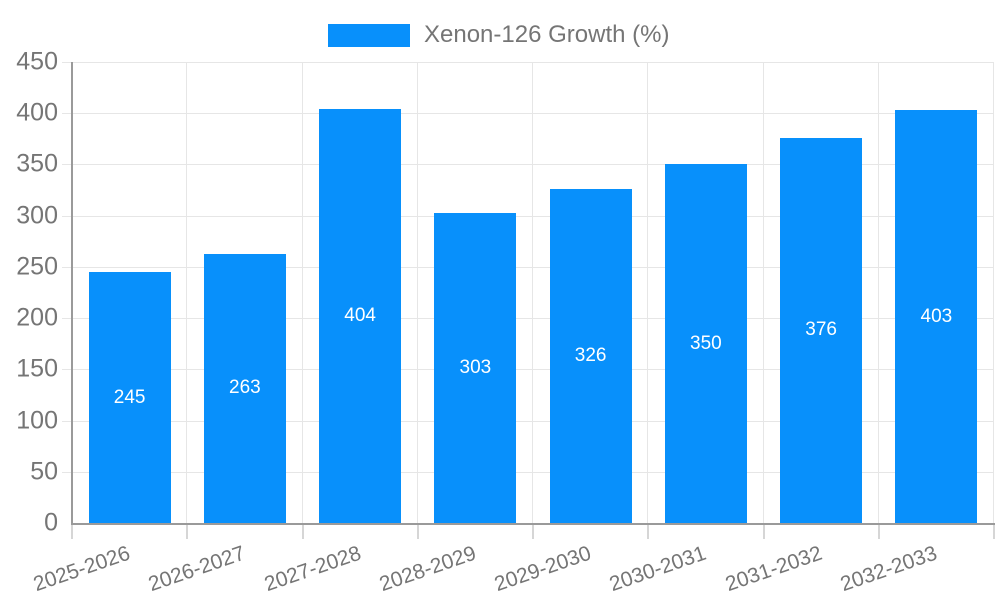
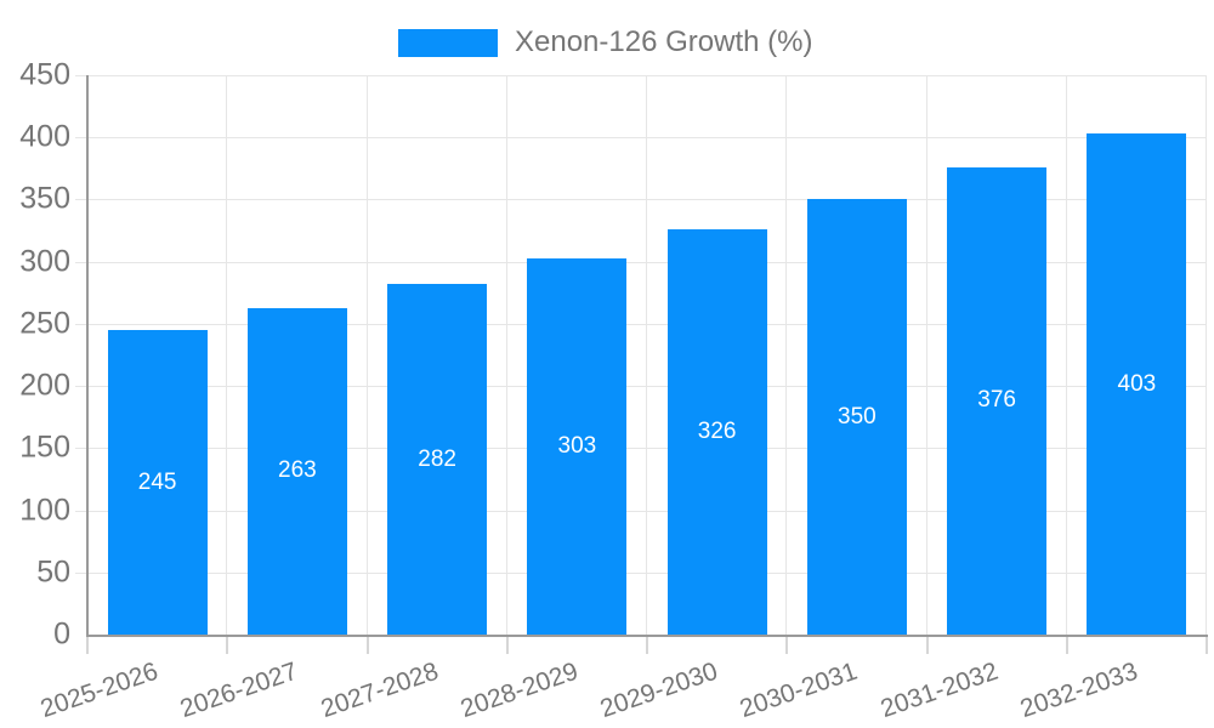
2027-2028: 404 -> 282
